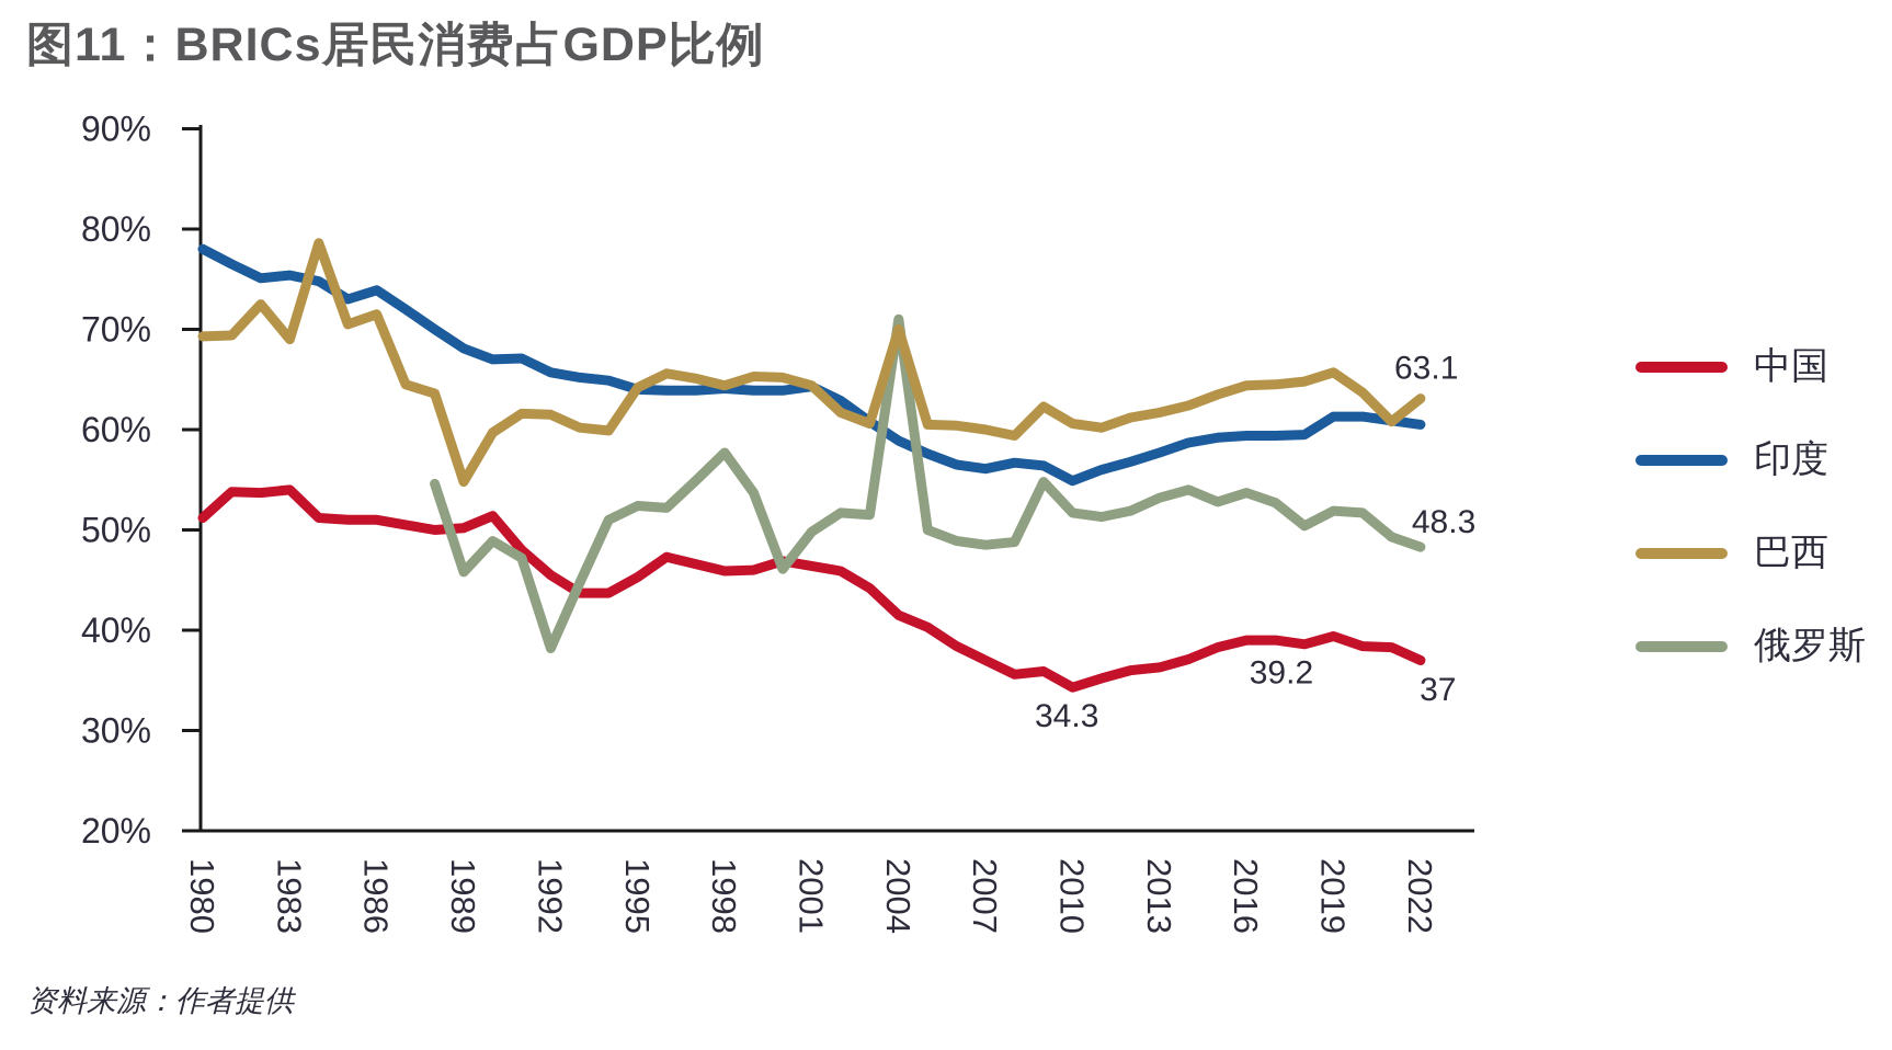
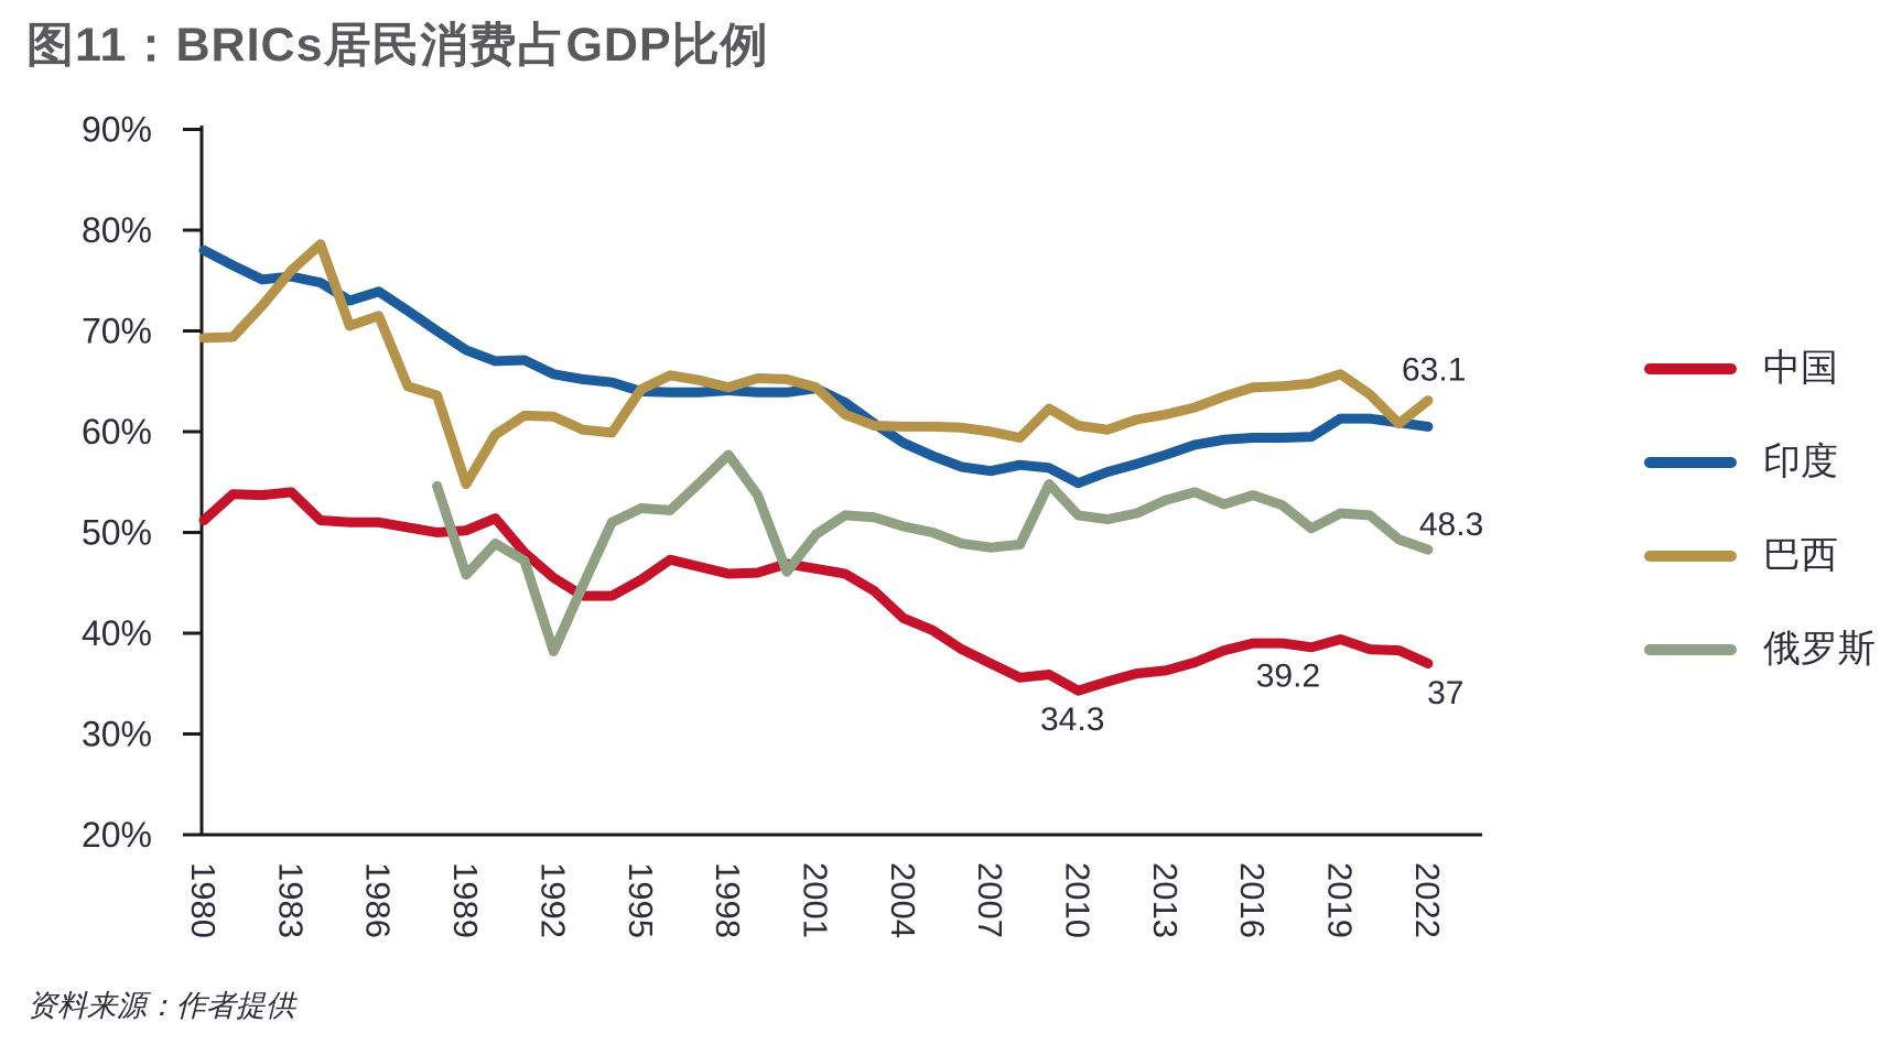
巴西/1983: 69% -> 76%
巴西/2004: 70% -> 60%
俄罗斯/2004: 71% -> 51%
